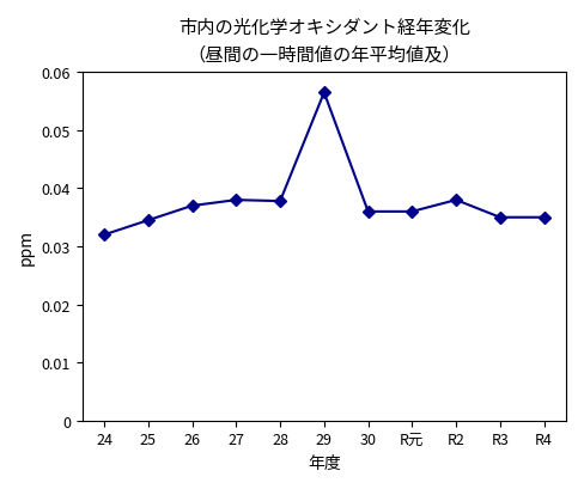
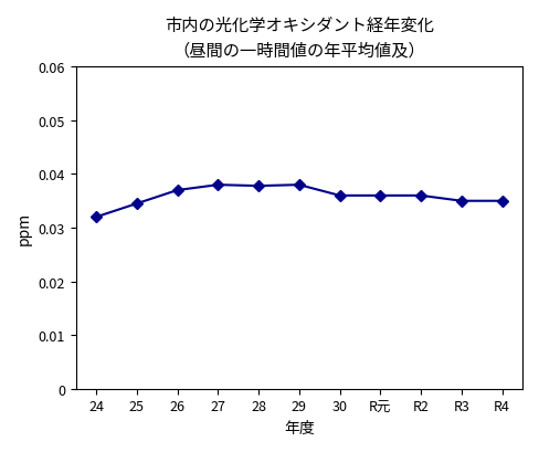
29: 0.0565 -> 0.0380
R2: 0.0380 -> 0.0360
